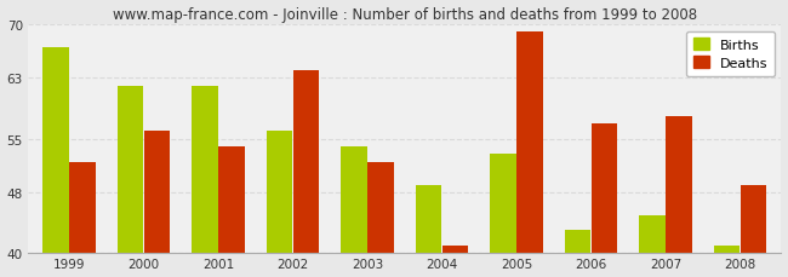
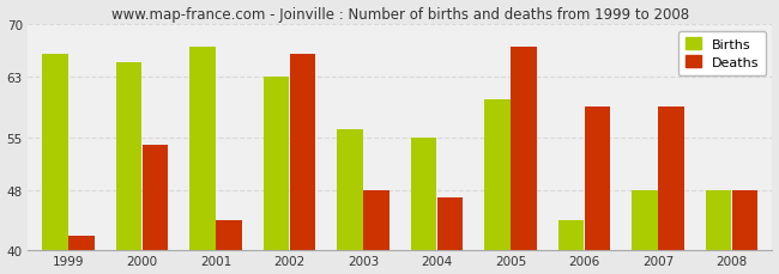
Births/1999: 67 -> 66
Deaths/1999: 52 -> 42
Births/2000: 62 -> 65
Deaths/2000: 56 -> 54
Births/2001: 62 -> 67
Deaths/2001: 54 -> 44
Births/2002: 56 -> 63
Deaths/2002: 64 -> 66
Births/2003: 54 -> 56
Deaths/2003: 52 -> 48
Births/2004: 49 -> 55
Deaths/2004: 41 -> 47
Births/2005: 53 -> 60
Deaths/2005: 69 -> 67
Births/2006: 43 -> 44
Deaths/2006: 57 -> 59
Births/2007: 45 -> 48
Deaths/2007: 58 -> 59
Births/2008: 41 -> 48
Deaths/2008: 49 -> 48
